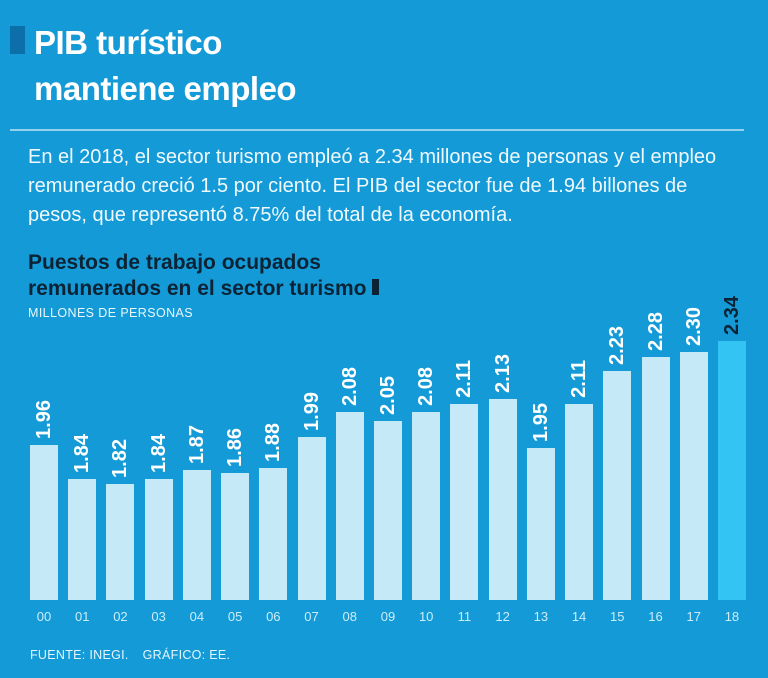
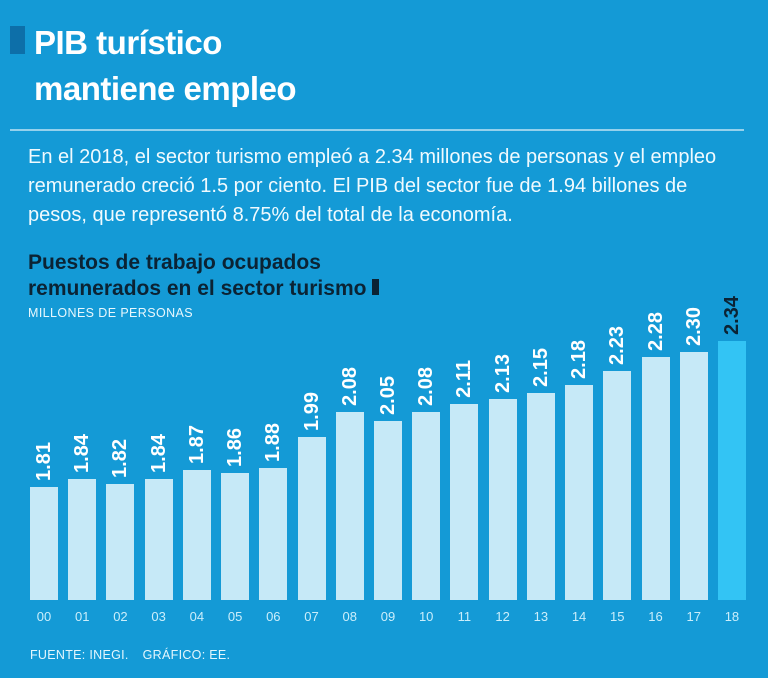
00: 1.96 -> 1.81
13: 1.95 -> 2.15
14: 2.11 -> 2.18
